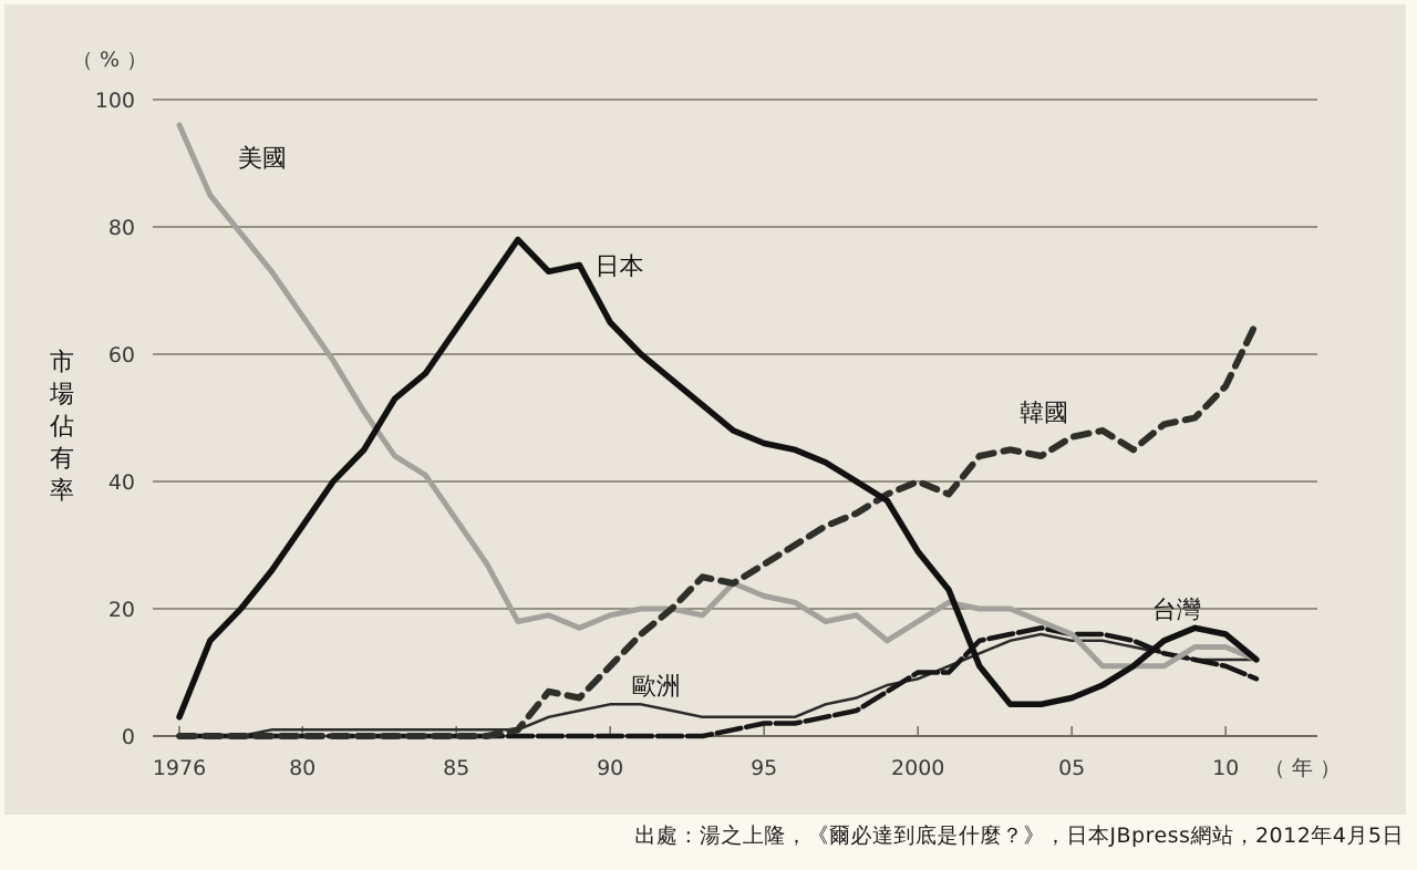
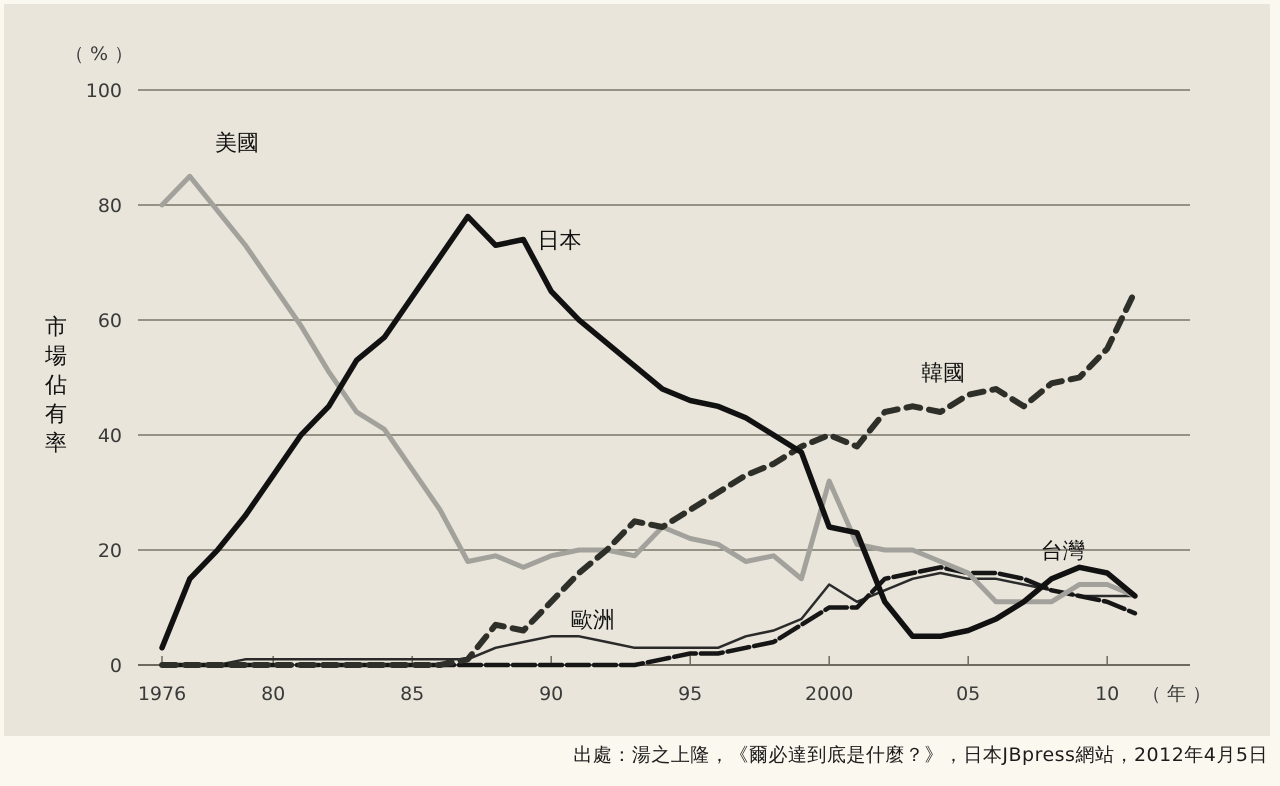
美國/1976: 96 -> 80
美國/2000: 18 -> 32
日本/2000: 29 -> 24
歐洲/2000: 9 -> 14
